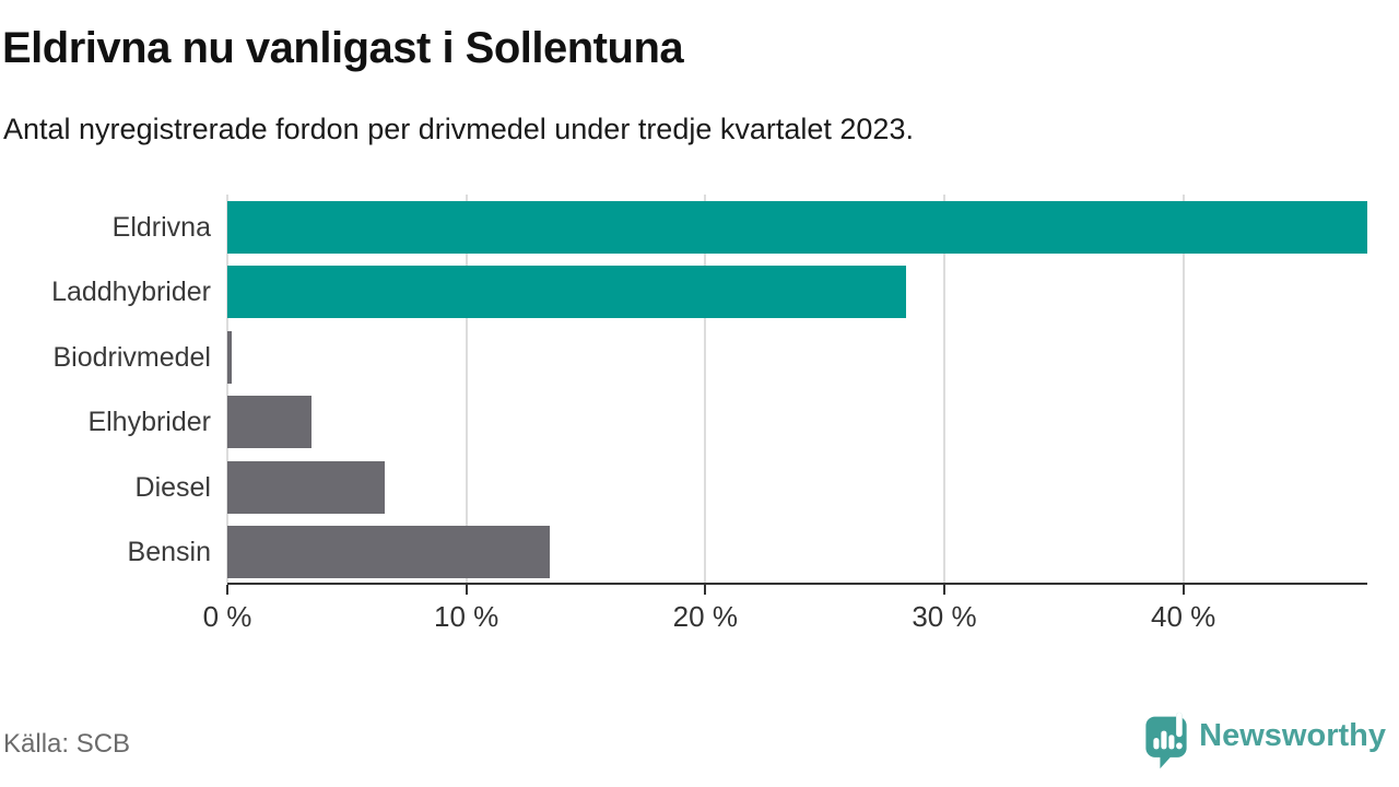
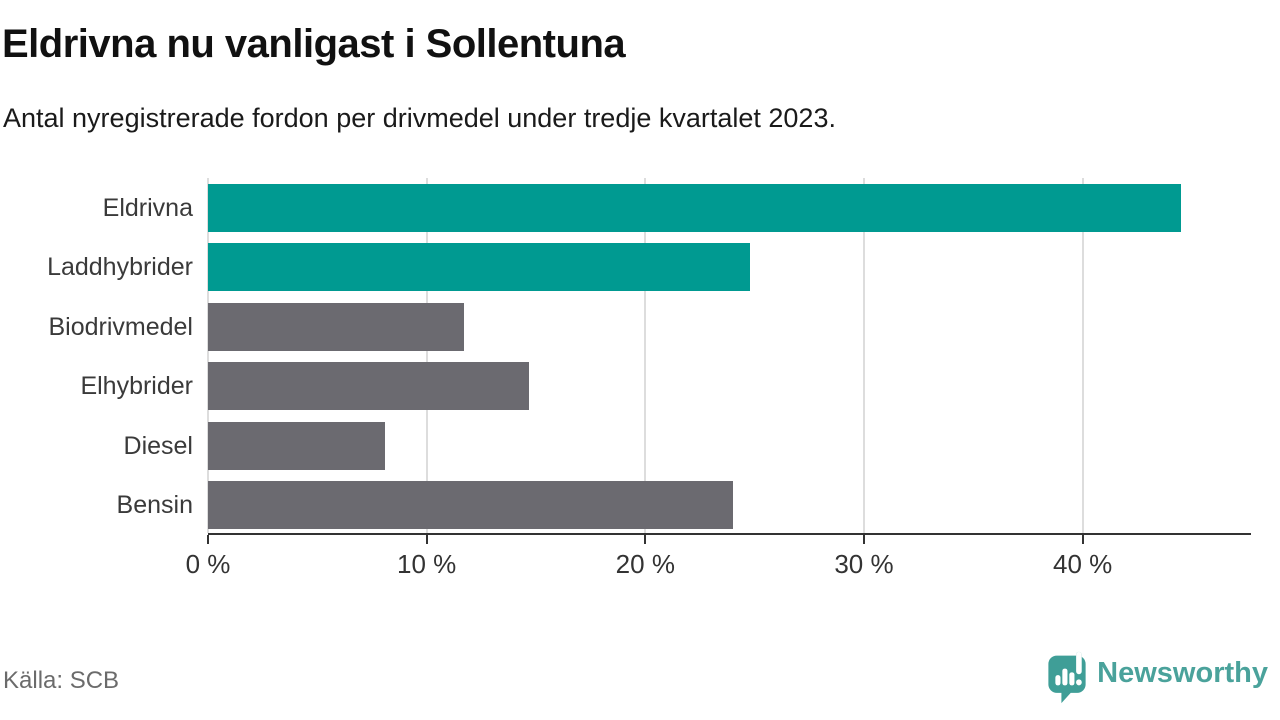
Eldrivna: 47.7% -> 44.5%
Laddhybrider: 28.4% -> 24.8%
Biodrivmedel: 0.2% -> 11.7%
Elhybrider: 3.5% -> 14.7%
Diesel: 6.6% -> 8.1%
Bensin: 13.5% -> 24.0%
